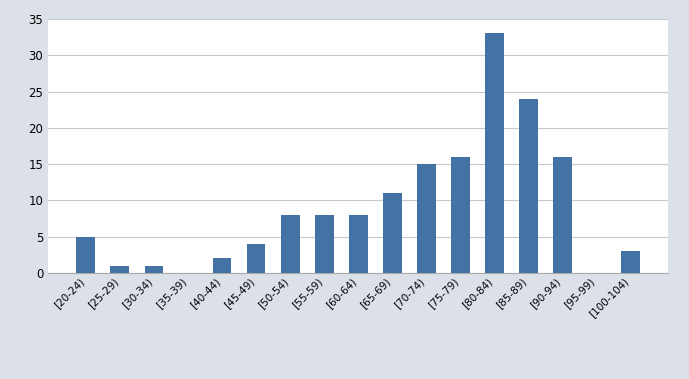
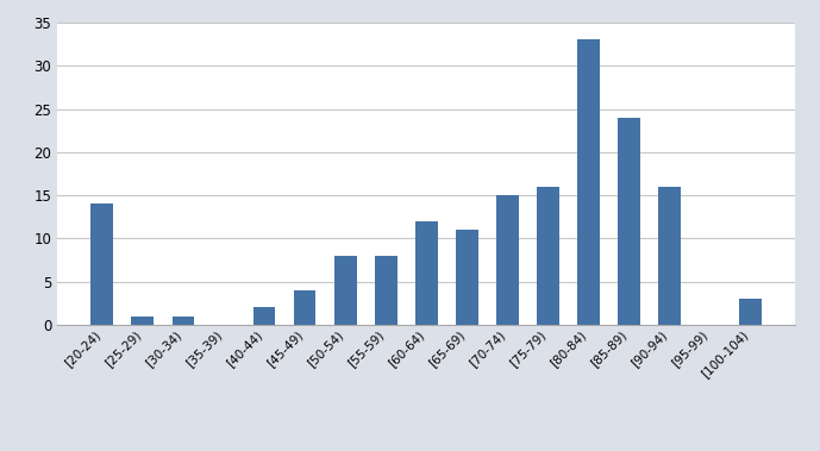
[20-24): 5 -> 14
[60-64): 8 -> 12
